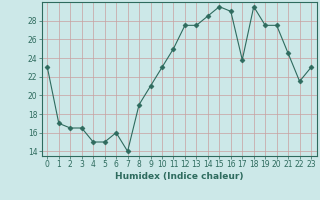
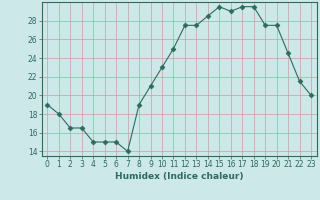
0: 23.0 -> 19.0
1: 17.0 -> 18.0
6: 16.0 -> 15.0
17: 23.8 -> 29.5
23: 23.0 -> 20.0
